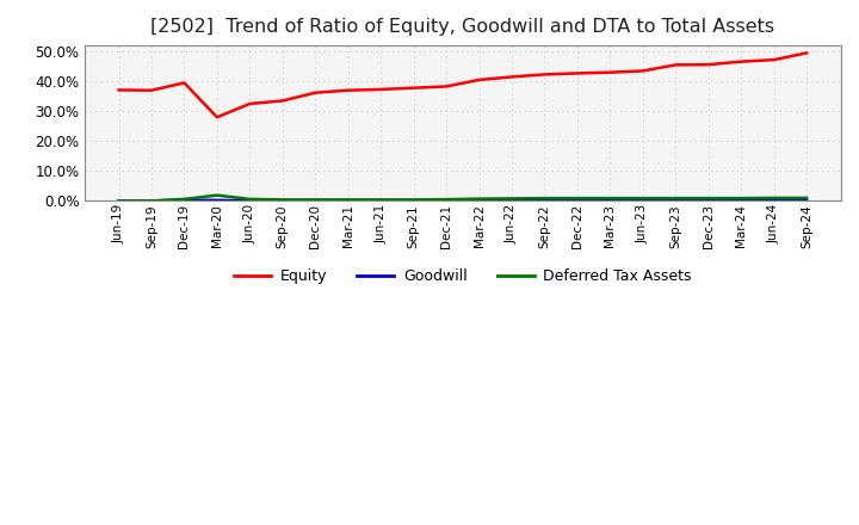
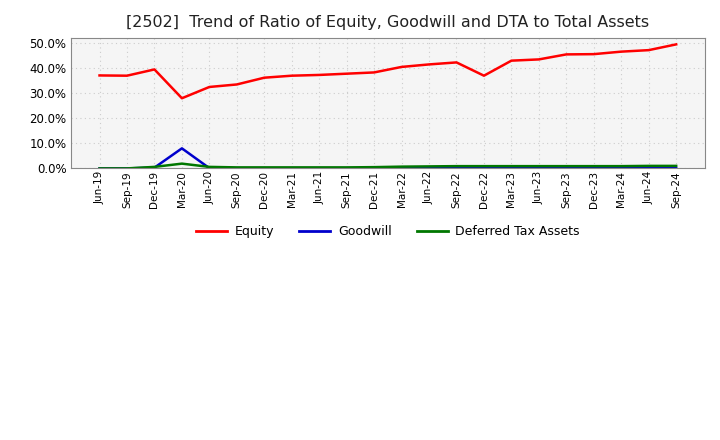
Goodwill/Mar-20: 0.2% -> 8.0%
Equity/Dec-22: 42.7% -> 37.0%
